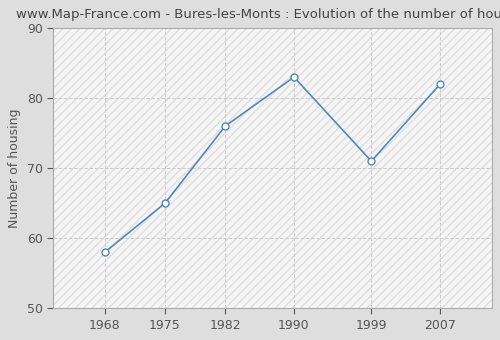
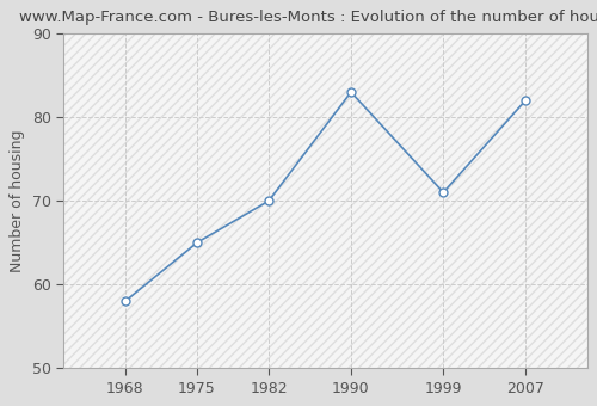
1982: 76 -> 70
